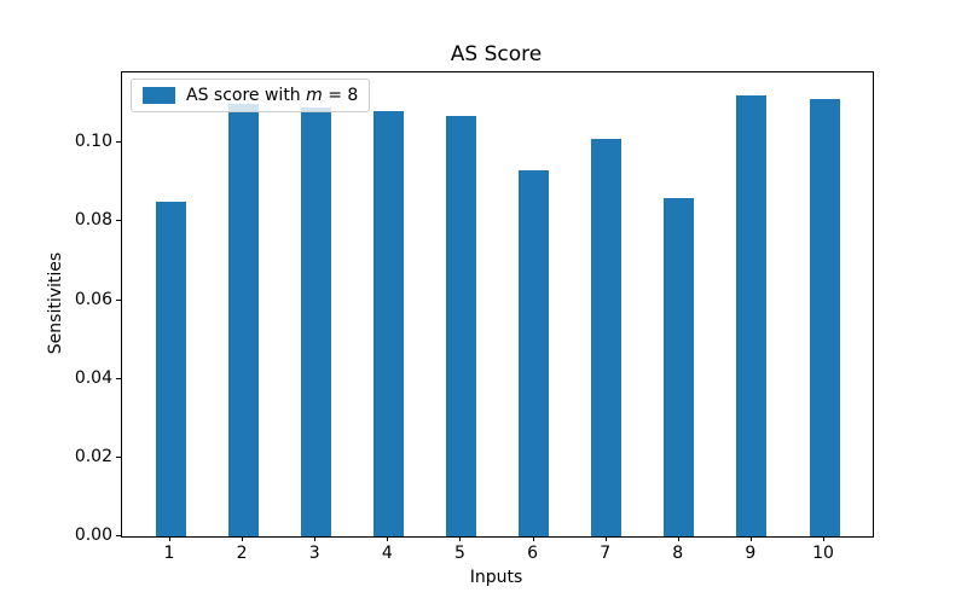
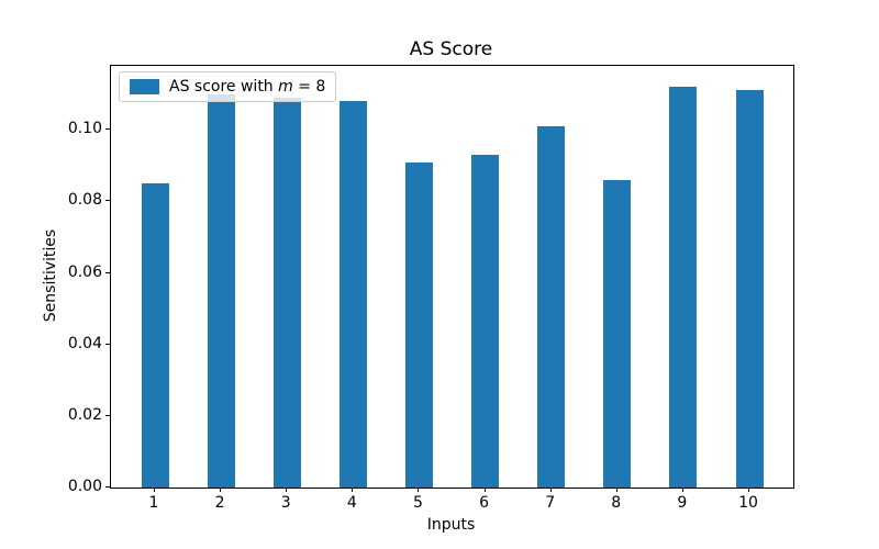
5: 0.107 -> 0.091
